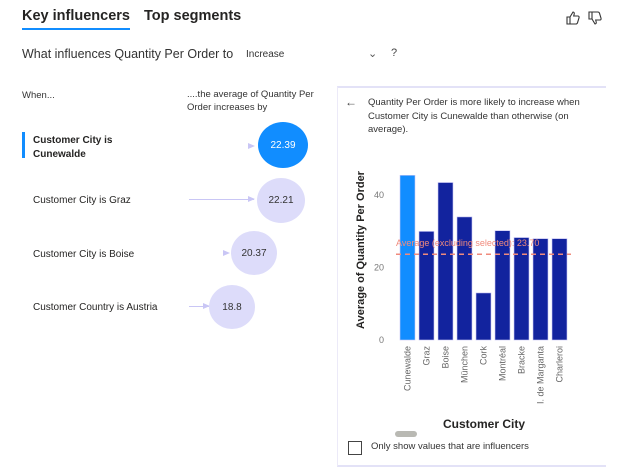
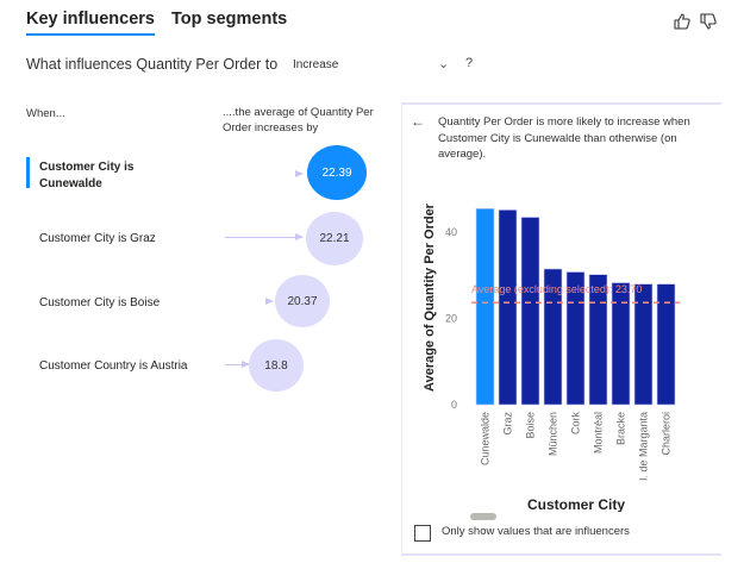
Graz: 30 -> 45
München: 34 -> 32
Cork: 13 -> 31
